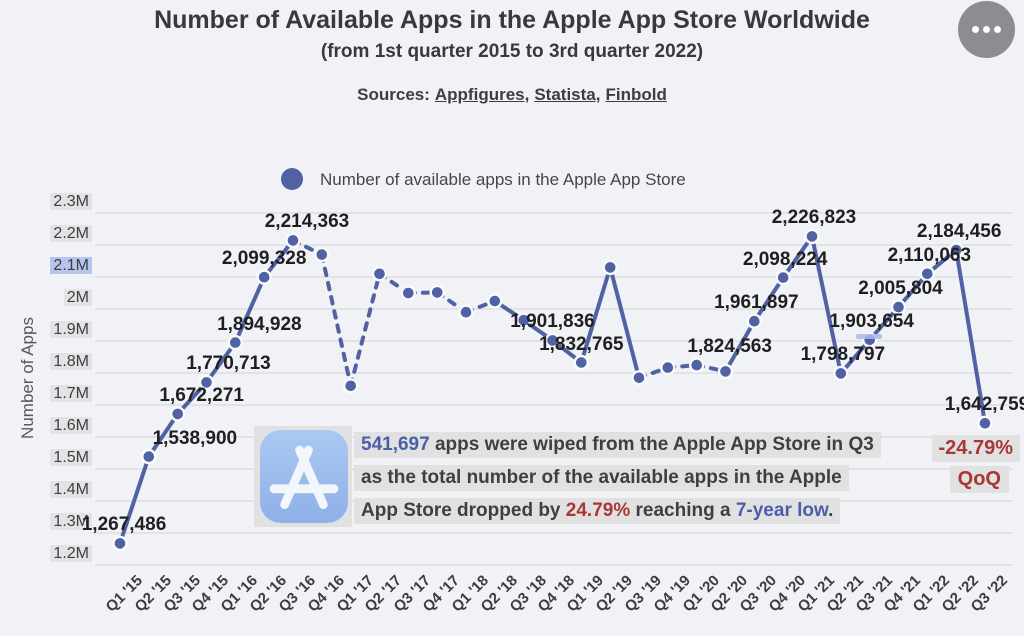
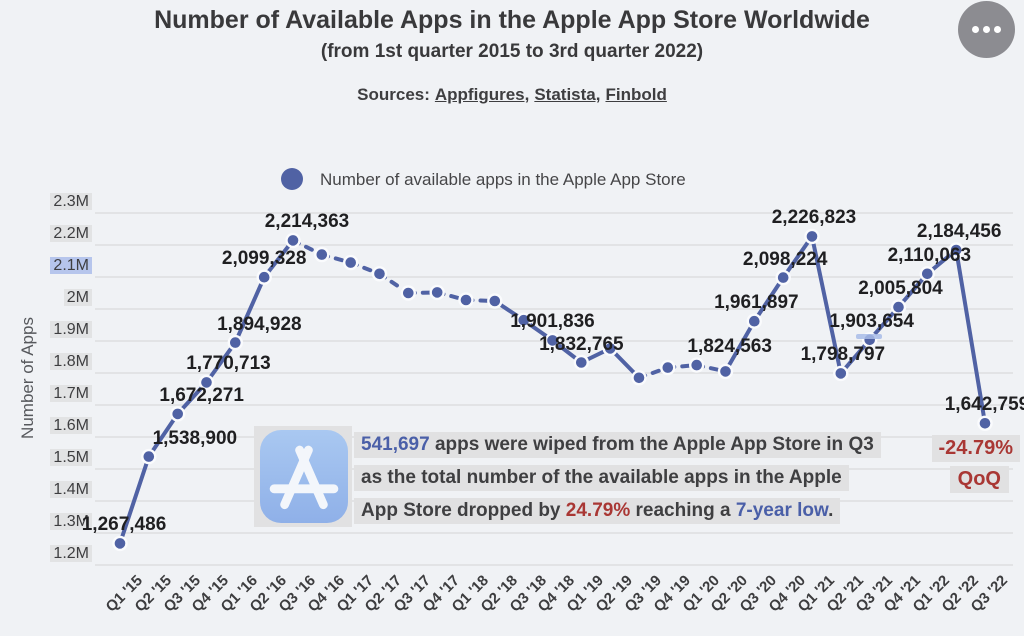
Q1 '17: 1.76M -> 2.14M
Q1 '18: 1.99M -> 2.03M
Q2 '19: 2.13M -> 1.88M
